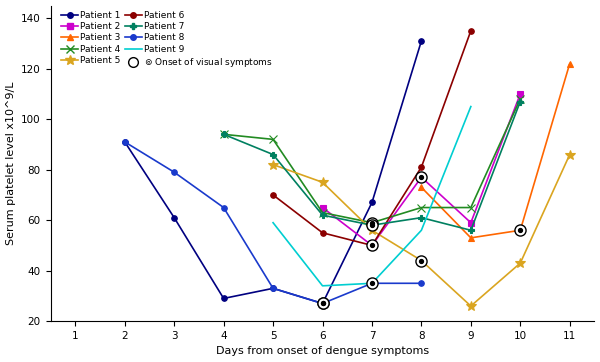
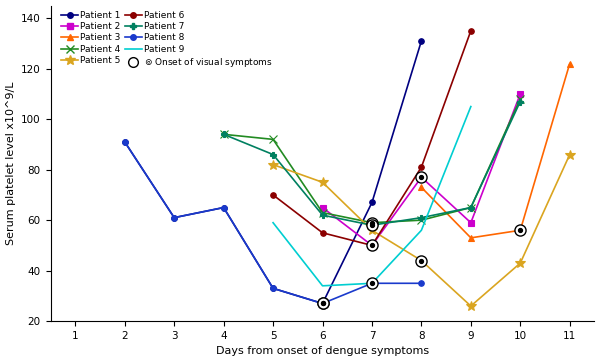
Patient 8/3: 79 -> 61
Patient 1/4: 29 -> 65
Patient 4/8: 65 -> 60
Patient 7/9: 56 -> 65
